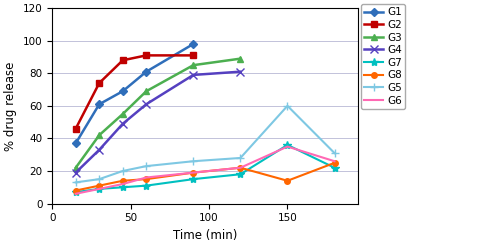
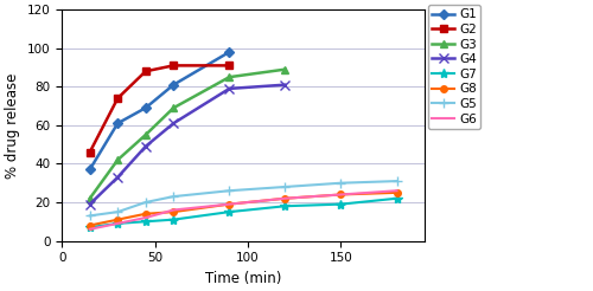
G7/150: 36 -> 19
G8/150: 14 -> 24
G5/150: 60 -> 30
G6/150: 35 -> 24
